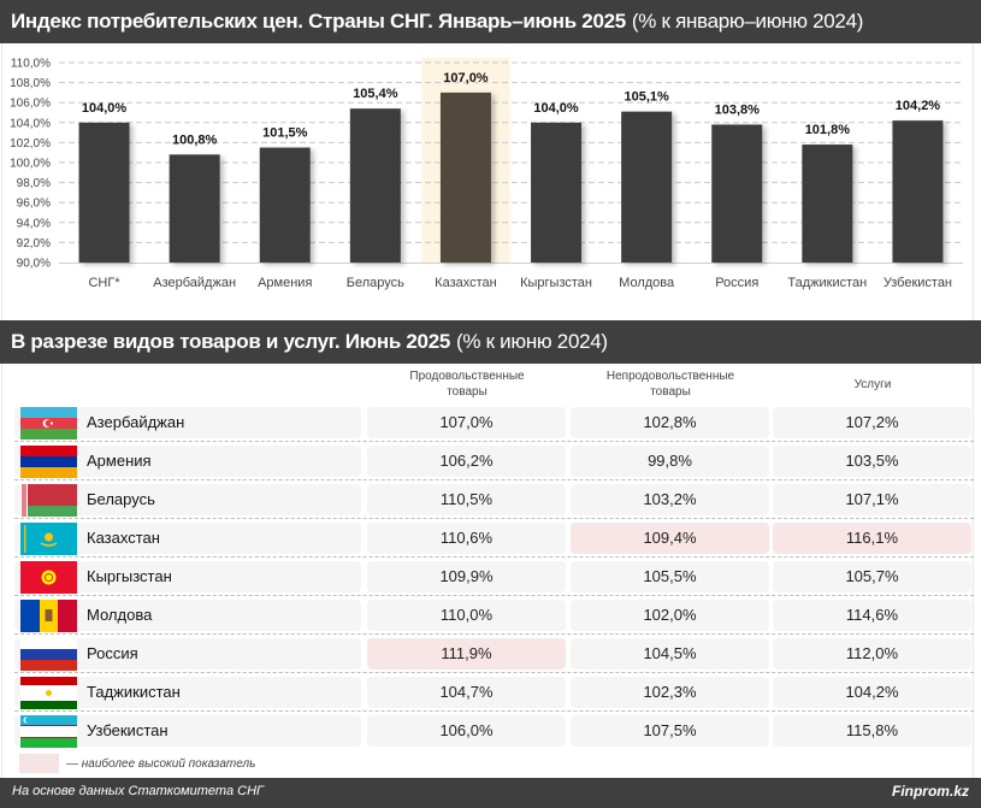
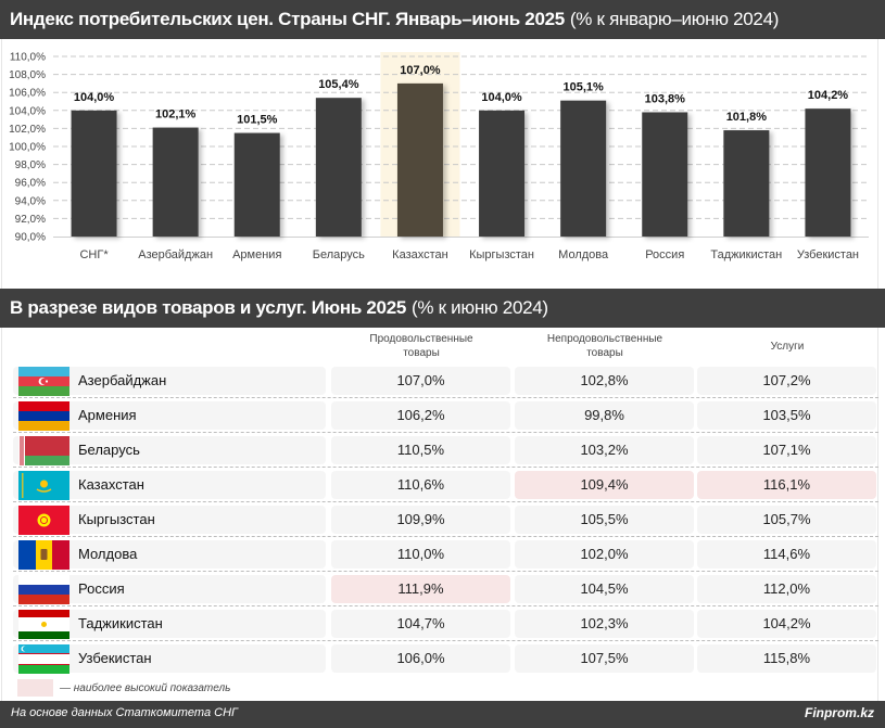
Азербайджан: 100,8% -> 102,1%
